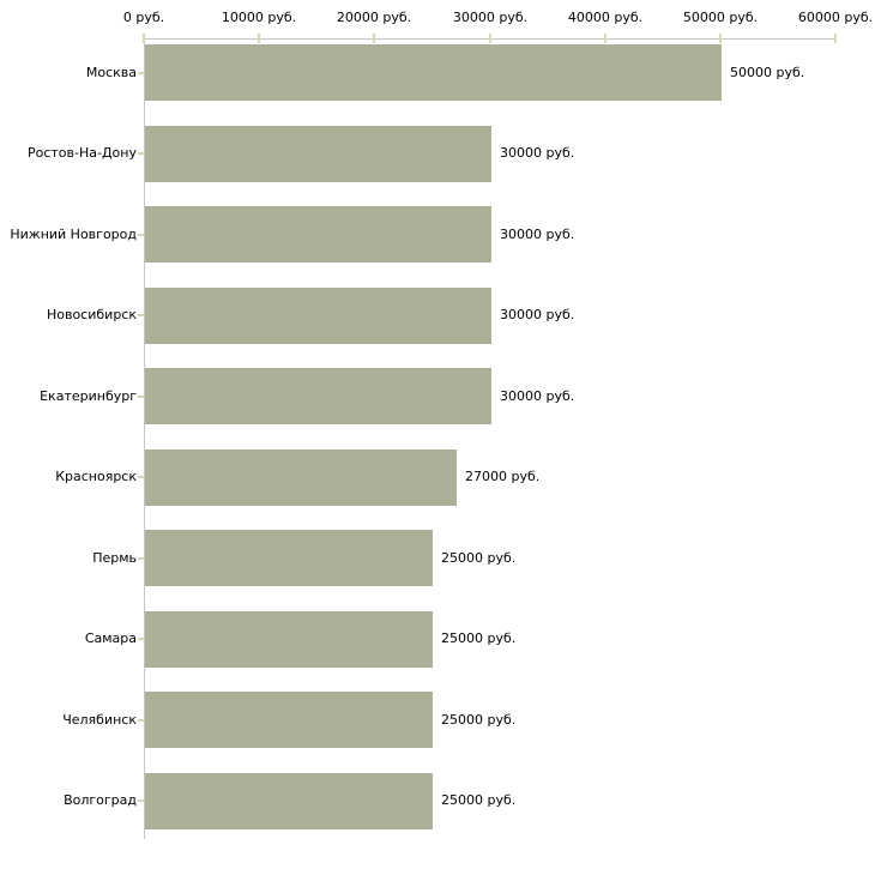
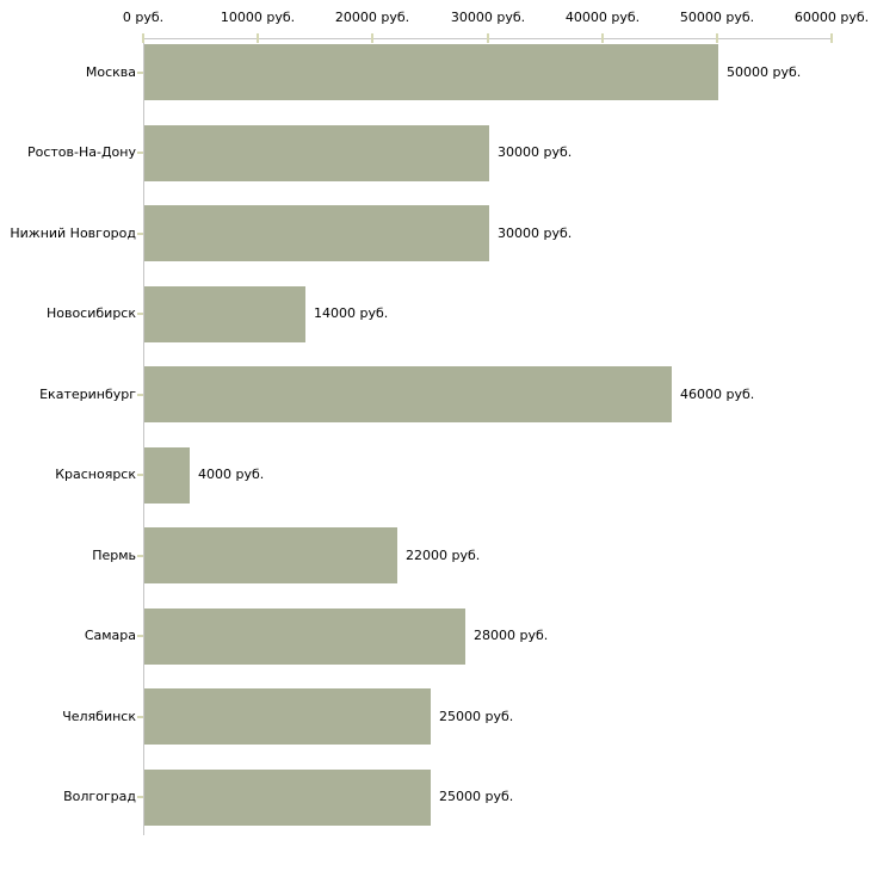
Новосибирск: 30000 -> 14000
Екатеринбург: 30000 -> 46000
Красноярск: 27000 -> 4000
Пермь: 25000 -> 22000
Самара: 25000 -> 28000
